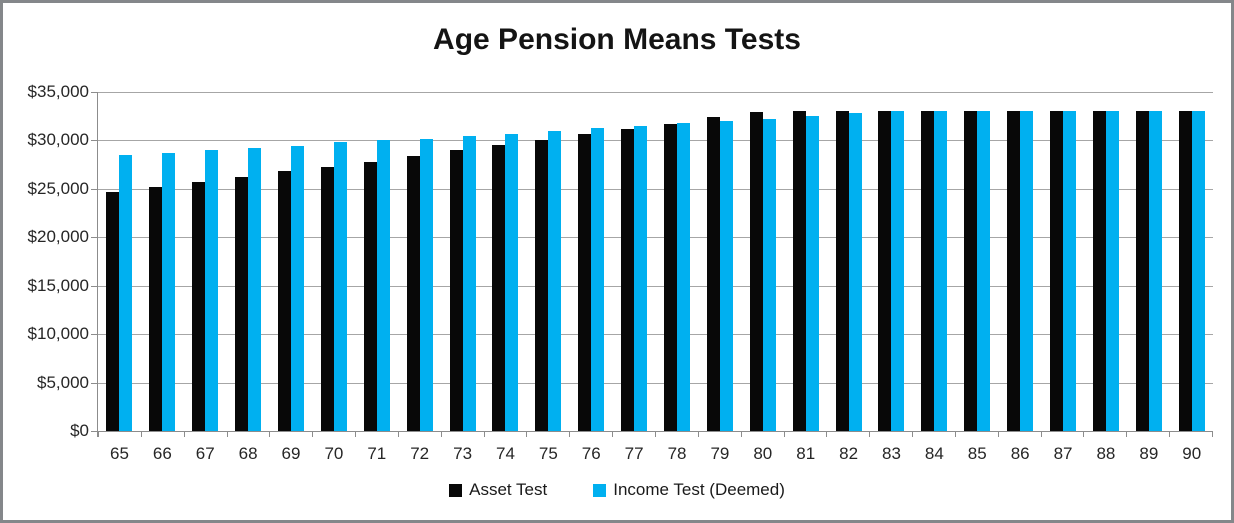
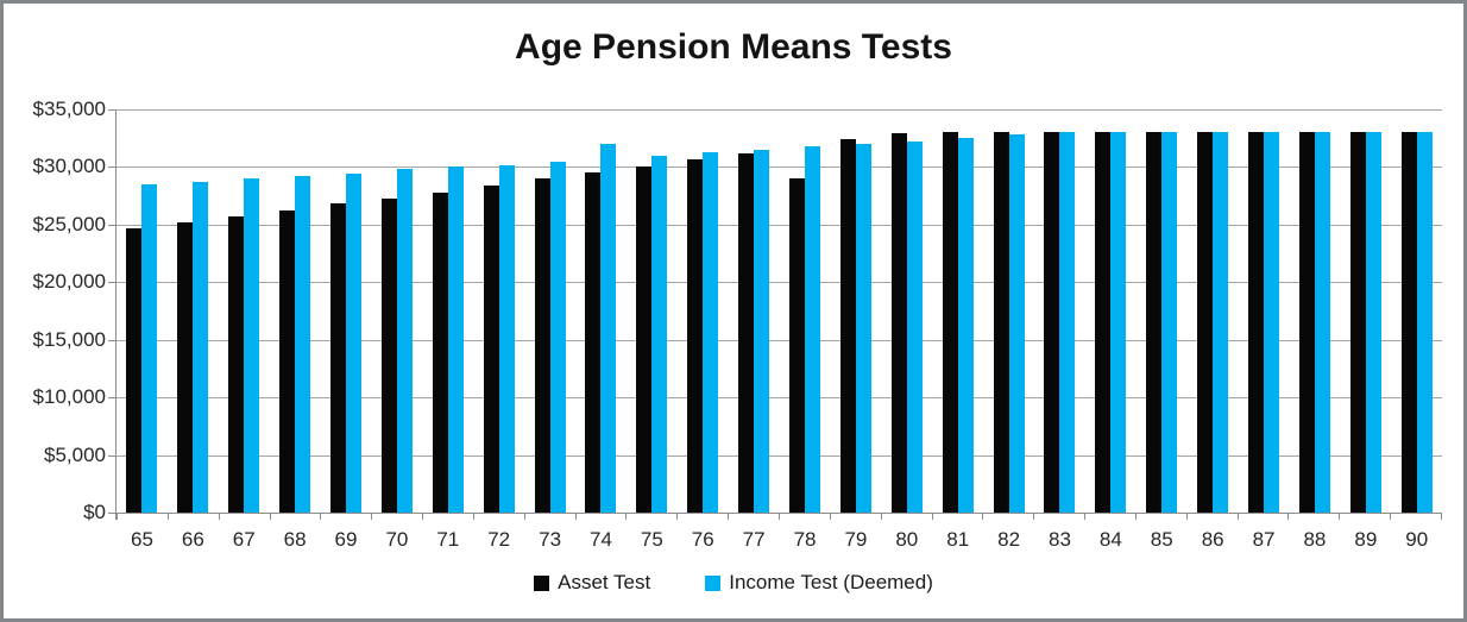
Income Test (Deemed)/74: $31000 -> $32000
Asset Test/78: $32000 -> $29000
